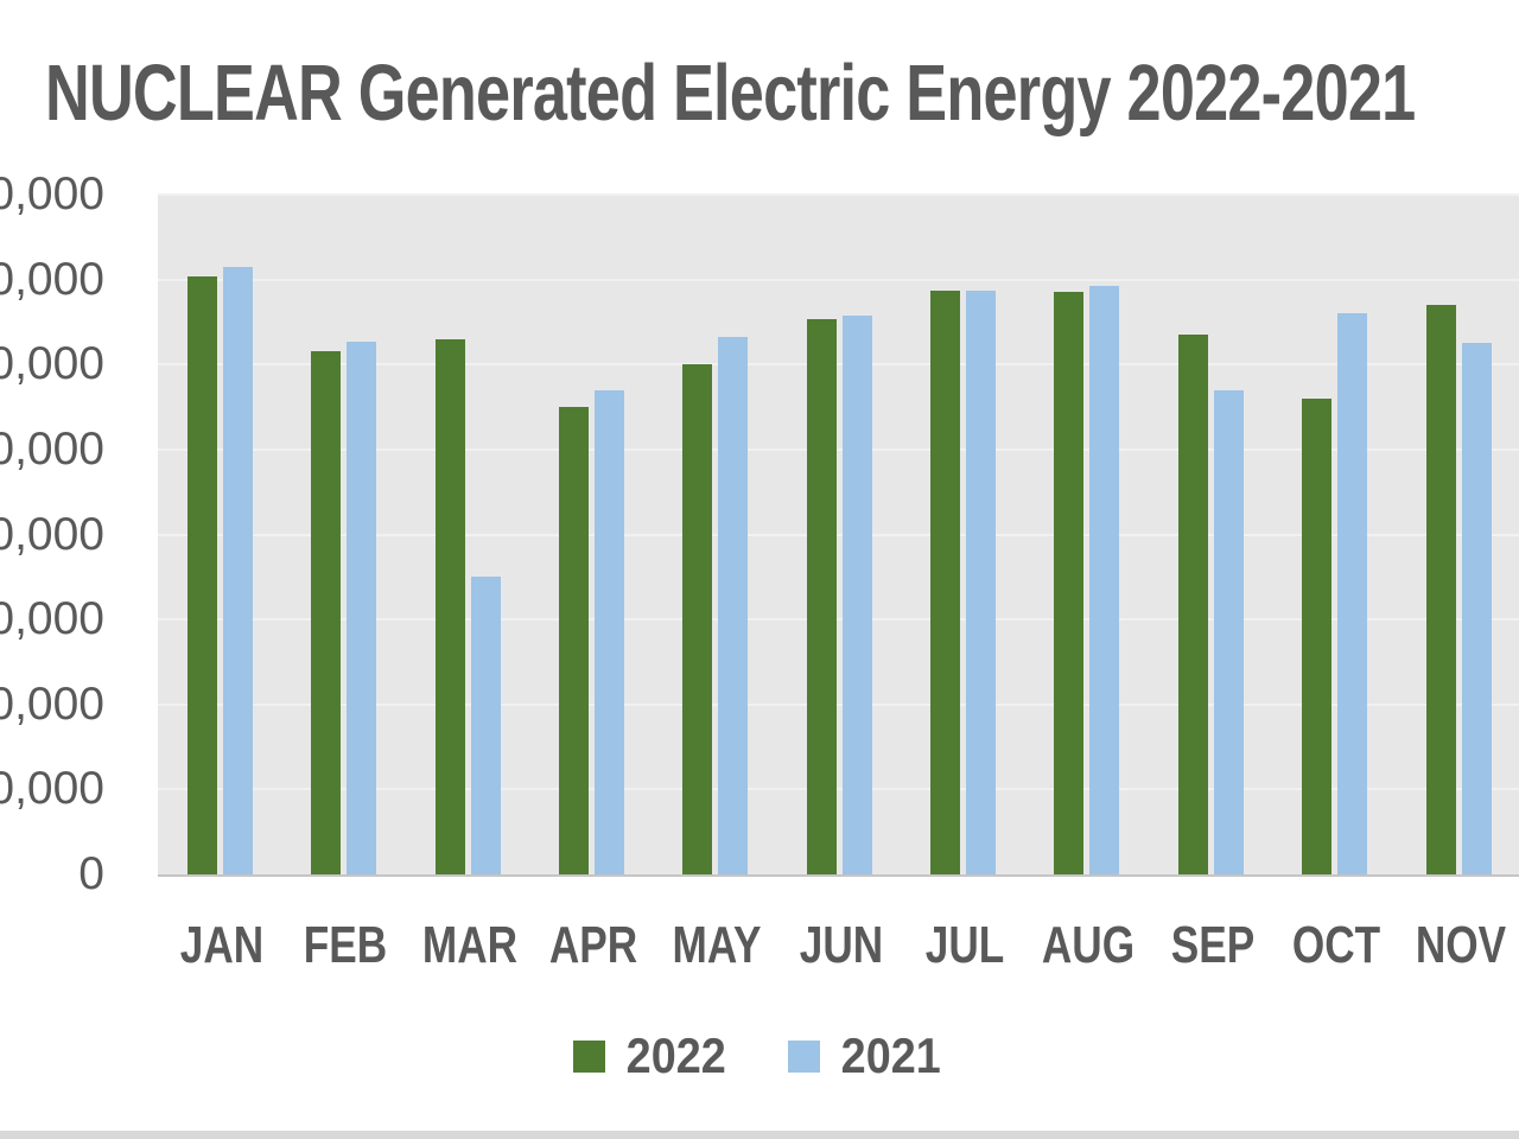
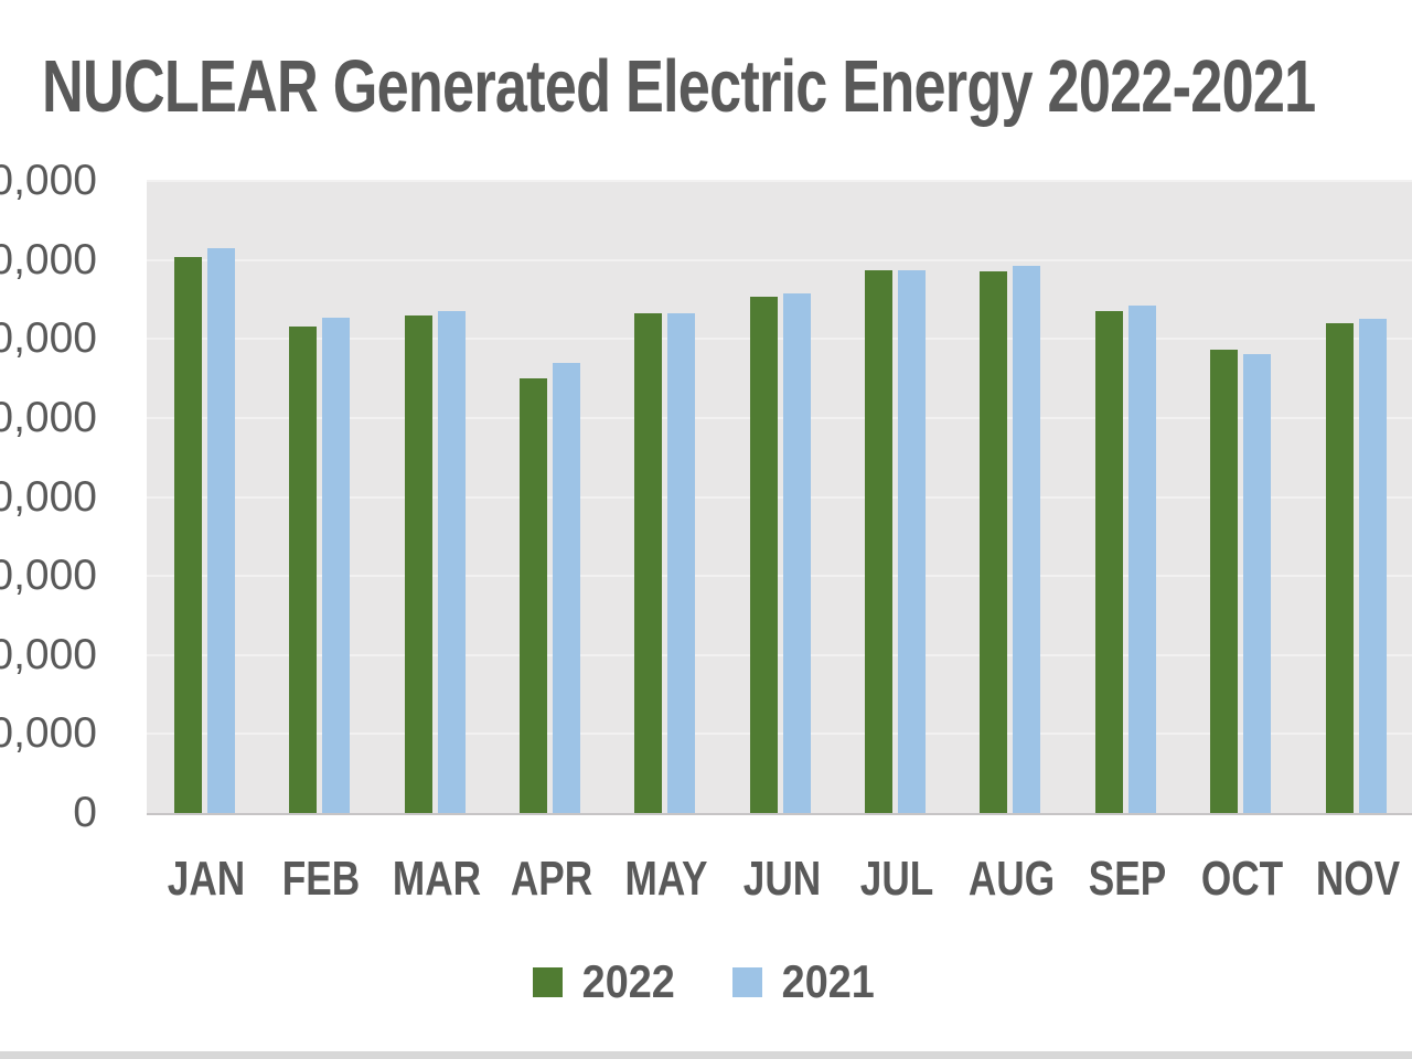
2021/MAR: 35000 -> 64000
2022/MAY: 60000 -> 63000
2021/SEP: 57000 -> 64000
2022/OCT: 56000 -> 59000
2021/OCT: 66000 -> 58000
2022/NOV: 67000 -> 62000
